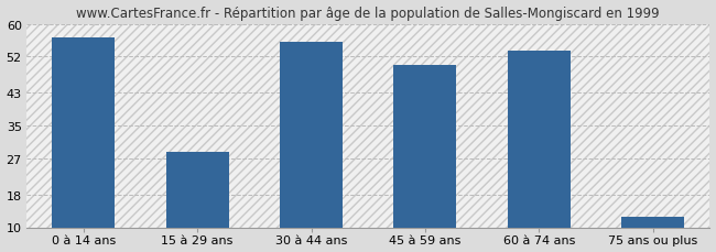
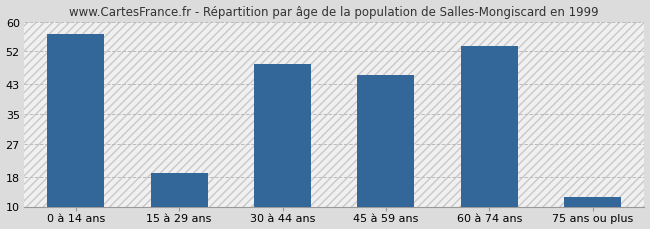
15 à 29 ans: 28.5 -> 19.0
30 à 44 ans: 55.5 -> 48.5
45 à 59 ans: 50.0 -> 45.5
